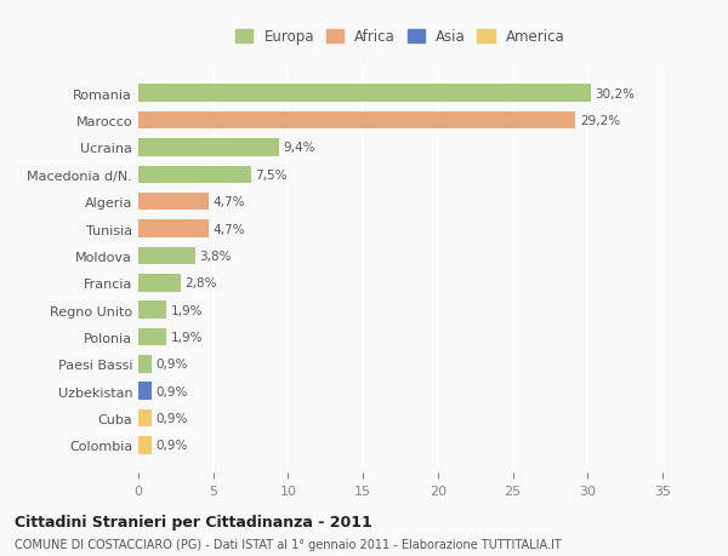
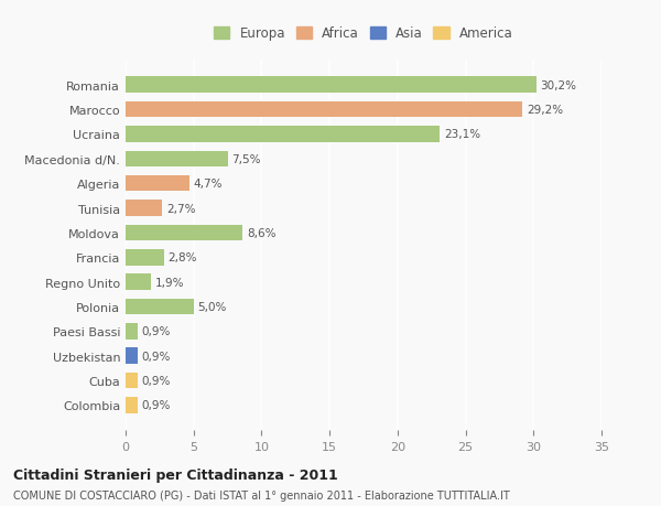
Ucraina: 9,4% -> 23,1%
Tunisia: 4,7% -> 2,7%
Moldova: 3,8% -> 8,6%
Polonia: 1,9% -> 5,0%
